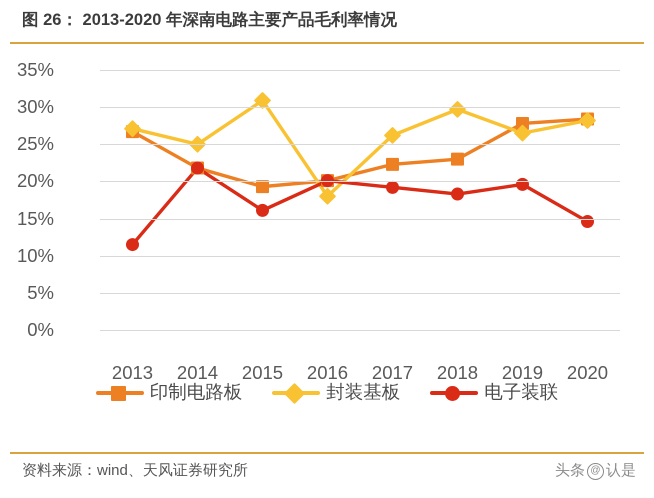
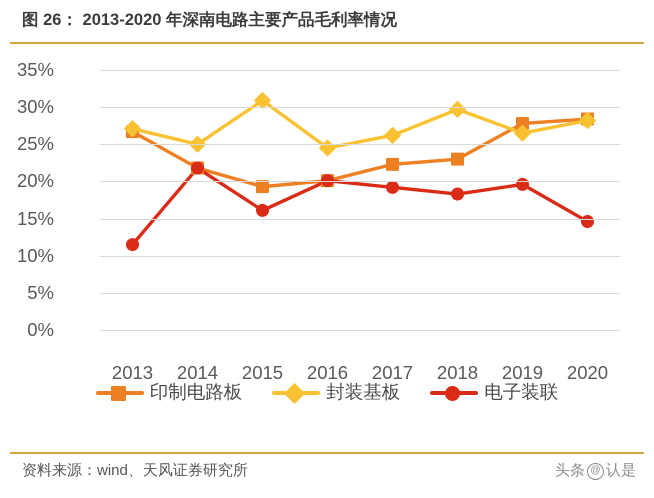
封装基板/2016: 18% -> 24%
